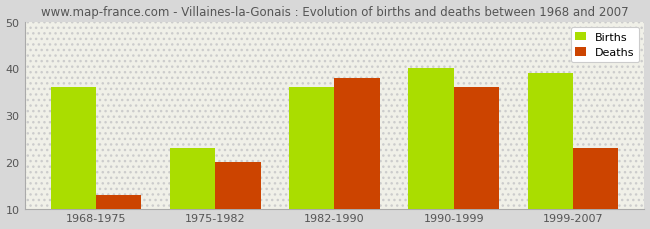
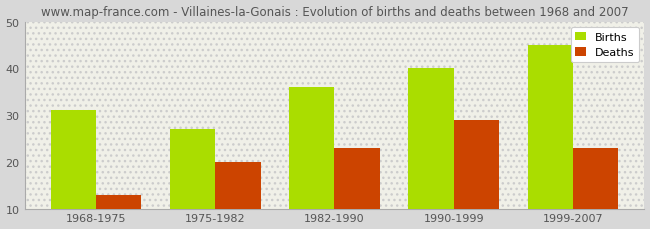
Births/1968-1975: 36 -> 31
Births/1975-1982: 23 -> 27
Deaths/1982-1990: 38 -> 23
Deaths/1990-1999: 36 -> 29
Births/1999-2007: 39 -> 45
